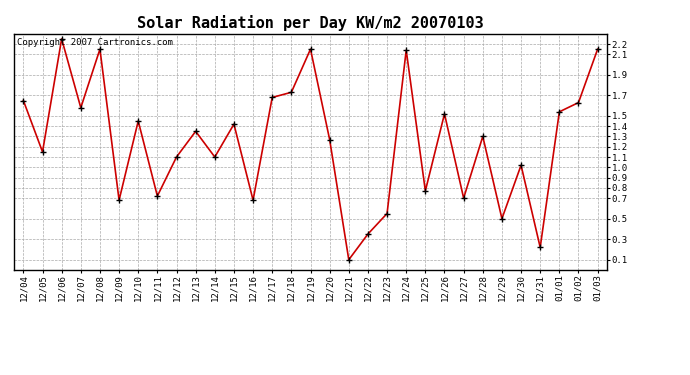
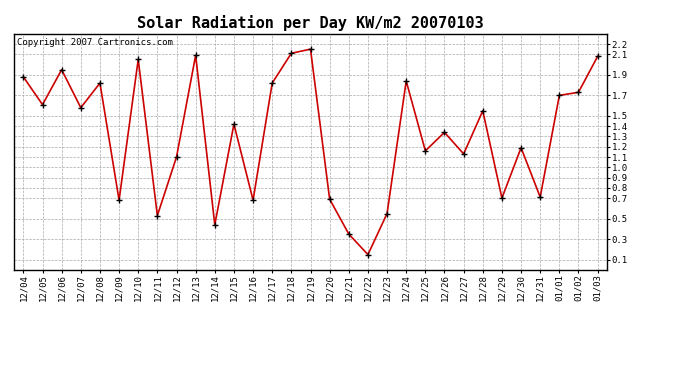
12/04: 1.65 -> 1.88
12/05: 1.15 -> 1.61
12/06: 2.25 -> 1.95
12/08: 2.15 -> 1.82
12/10: 1.45 -> 2.05
12/11: 0.72 -> 0.53
12/13: 1.35 -> 2.09
12/14: 1.10 -> 0.44
12/17: 1.68 -> 1.82
12/18: 1.73 -> 2.11
12/20: 1.27 -> 0.69
12/21: 0.10 -> 0.35
12/22: 0.35 -> 0.15
12/24: 2.14 -> 1.84
12/25: 0.77 -> 1.16
12/26: 1.52 -> 1.34
12/27: 0.70 -> 1.13
12/28: 1.30 -> 1.55
12/29: 0.50 -> 0.70
12/30: 1.02 -> 1.19
12/31: 0.22 -> 0.71
01/01: 1.54 -> 1.70
01/02: 1.63 -> 1.73
01/03: 2.15 -> 2.08
